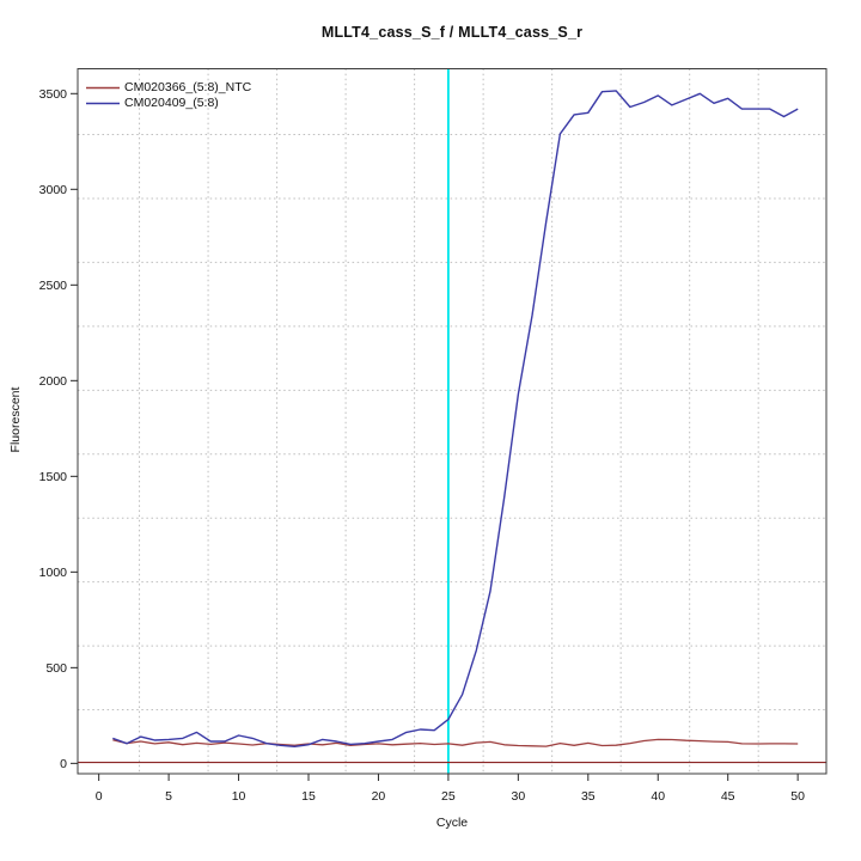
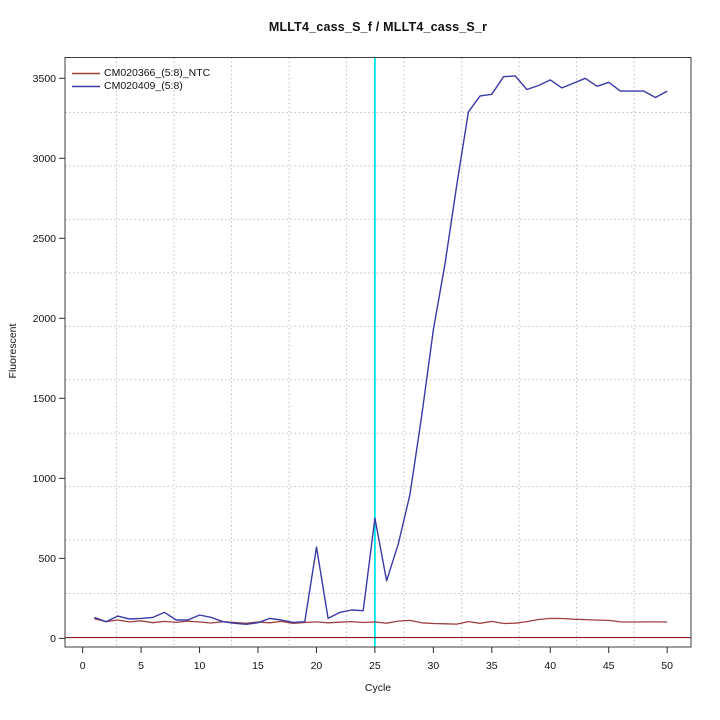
CM020409_(5:8)/20: 120 -> 570
CM020409_(5:8)/25: 230 -> 750
